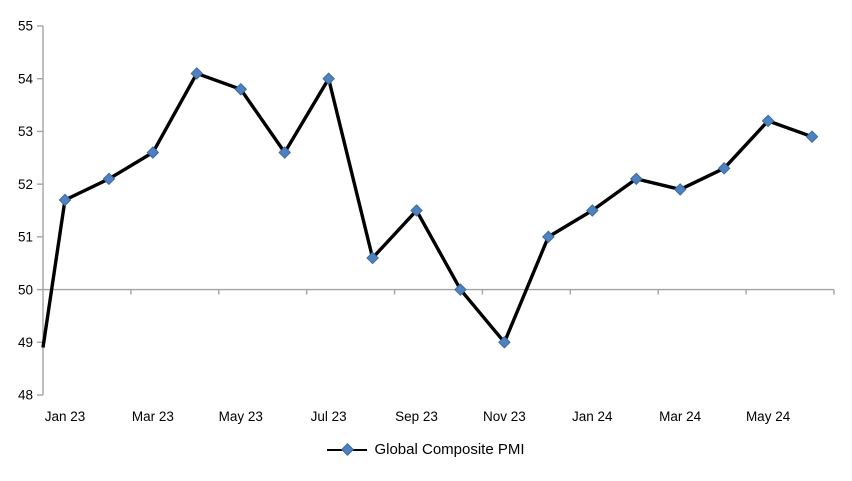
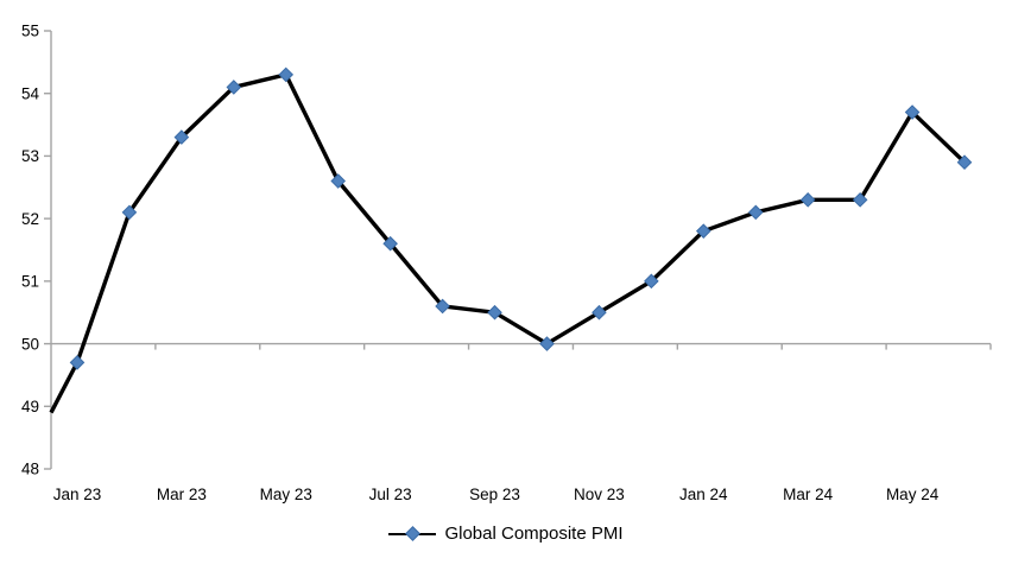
Jan 23: 51.7 -> 49.7
Mar 23: 52.6 -> 53.3
May 23: 53.8 -> 54.3
Jul 23: 54.0 -> 51.6
Sep 23: 51.5 -> 50.5
Nov 23: 49.0 -> 50.5
Jan 24: 51.5 -> 51.8
Mar 24: 51.9 -> 52.3
May 24: 53.2 -> 53.7
